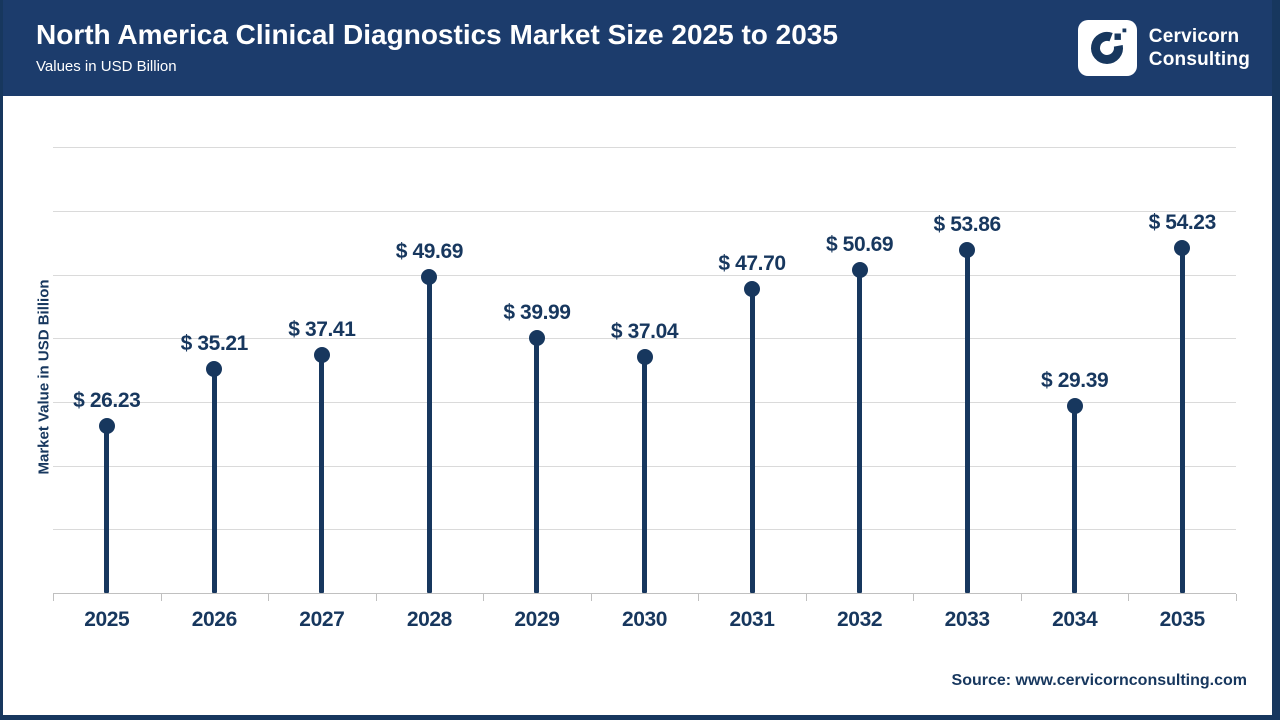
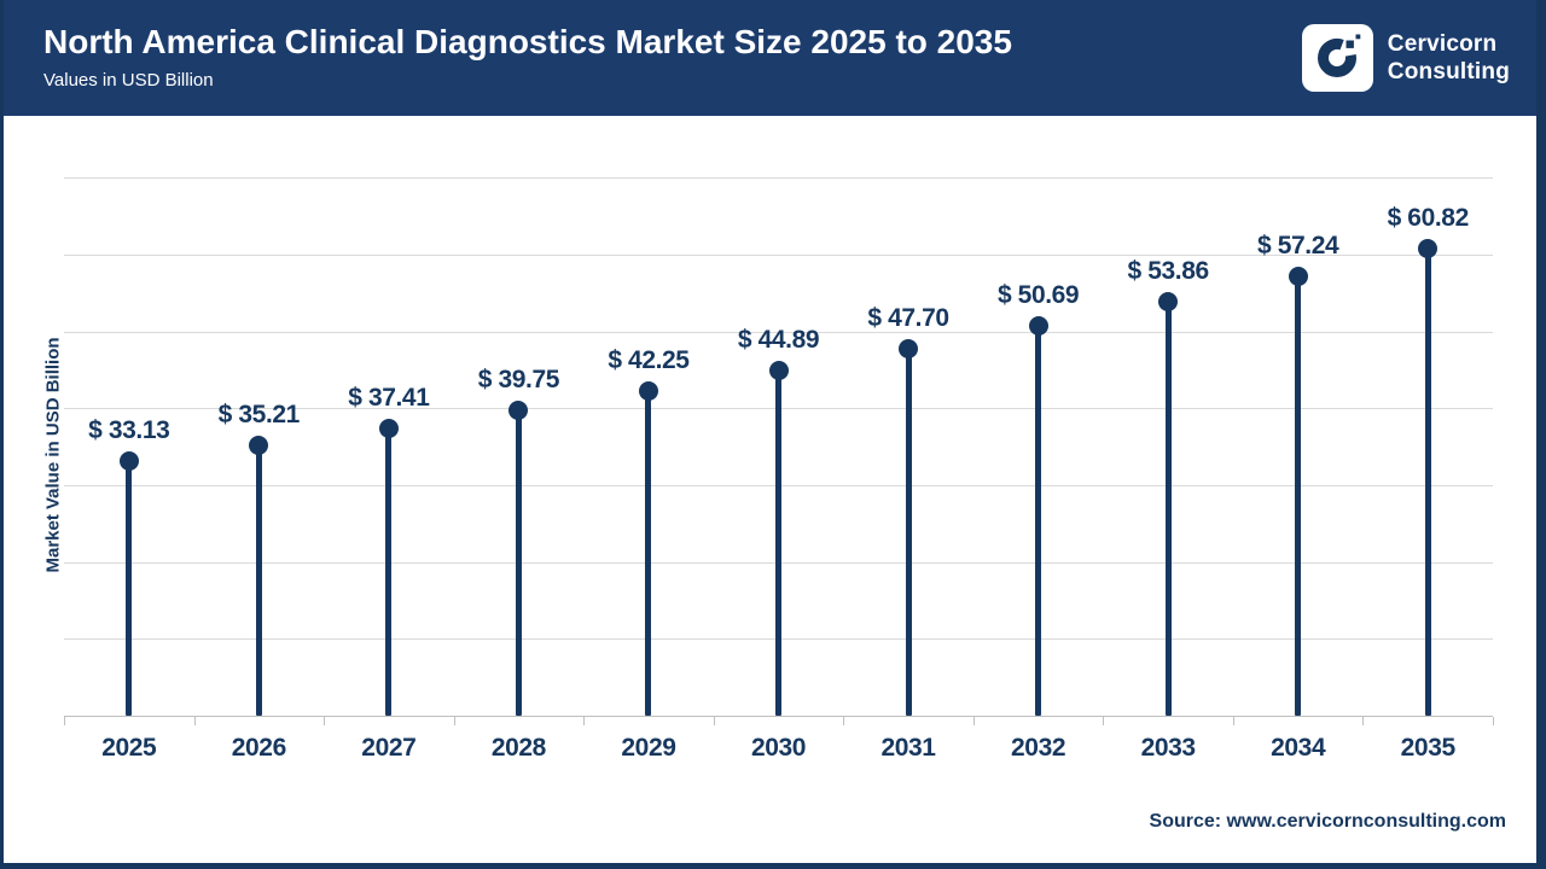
2025: 26.23 -> 33.13
2028: 49.69 -> 39.75
2029: 39.99 -> 42.25
2030: 37.04 -> 44.89
2034: 29.39 -> 57.24
2035: 54.23 -> 60.82
